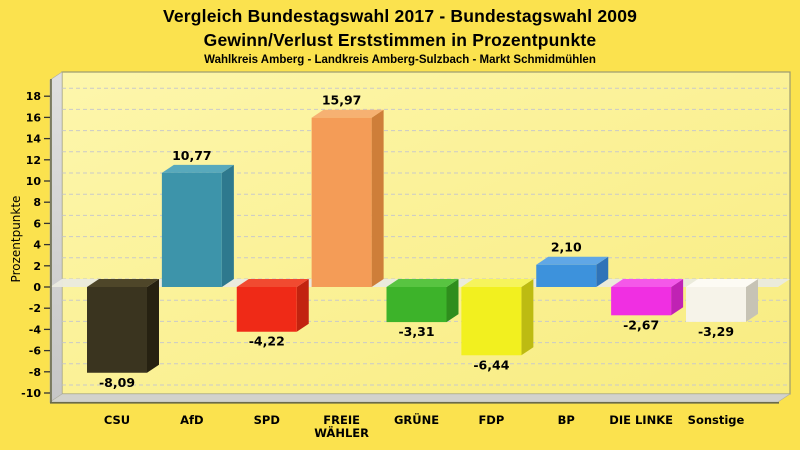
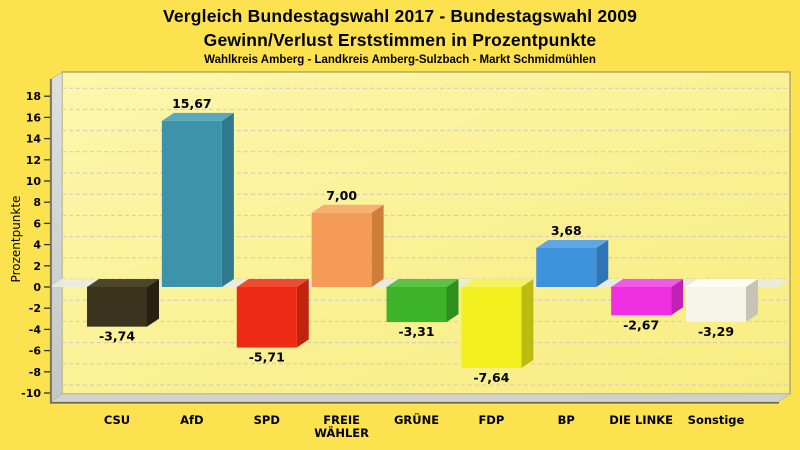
CSU: -8,09 -> -3,74
AfD: 10,77 -> 15,67
SPD: -4,22 -> -5,71
FREIE WÄHLER: 15,97 -> 7,00
FDP: -6,44 -> -7,64
BP: 2,10 -> 3,68
